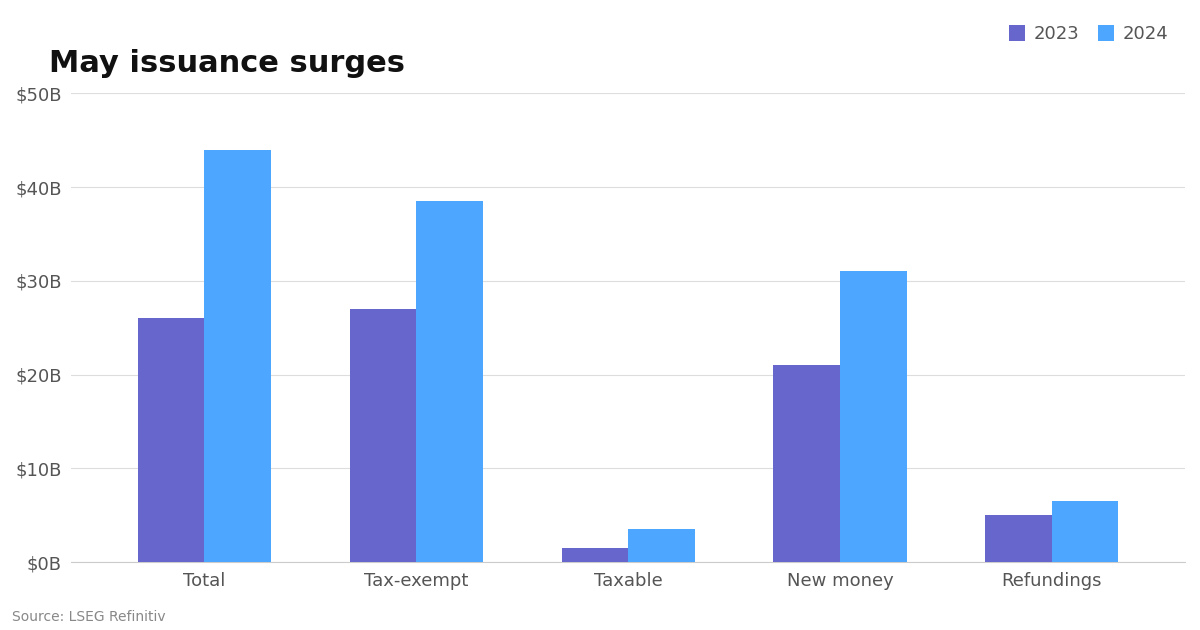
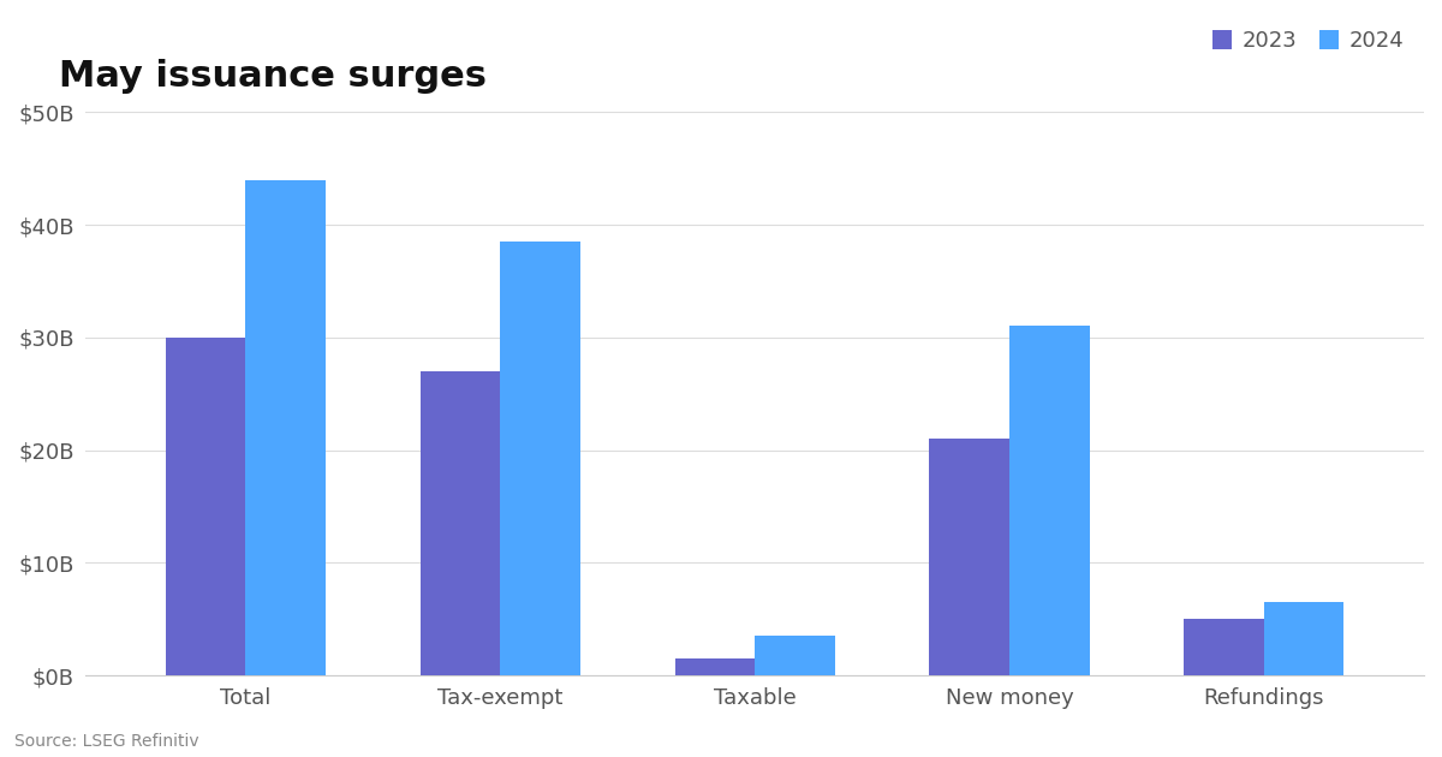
2023/Total: $26.0B -> $30.0B
